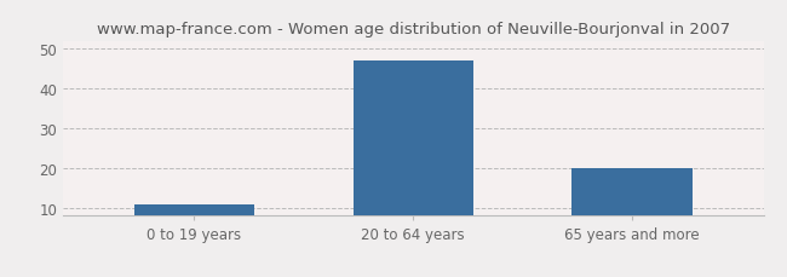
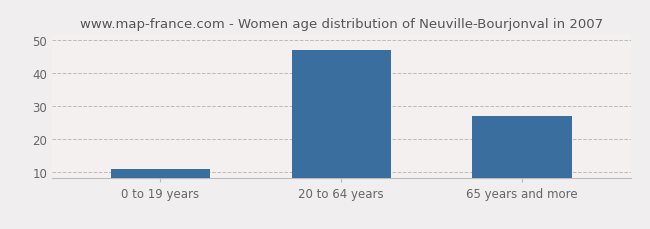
65 years and more: 20 -> 27
